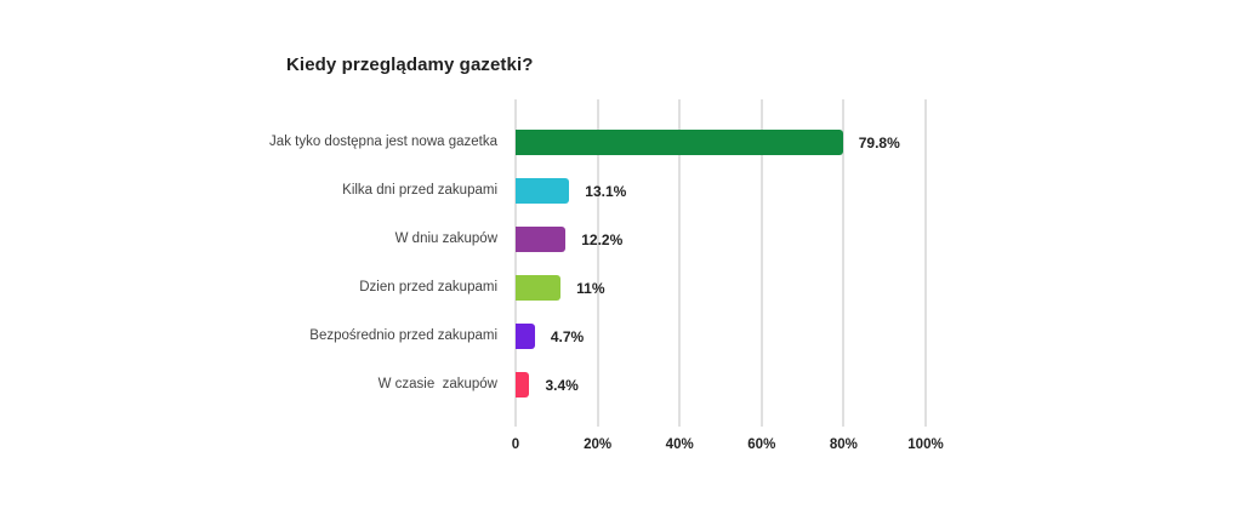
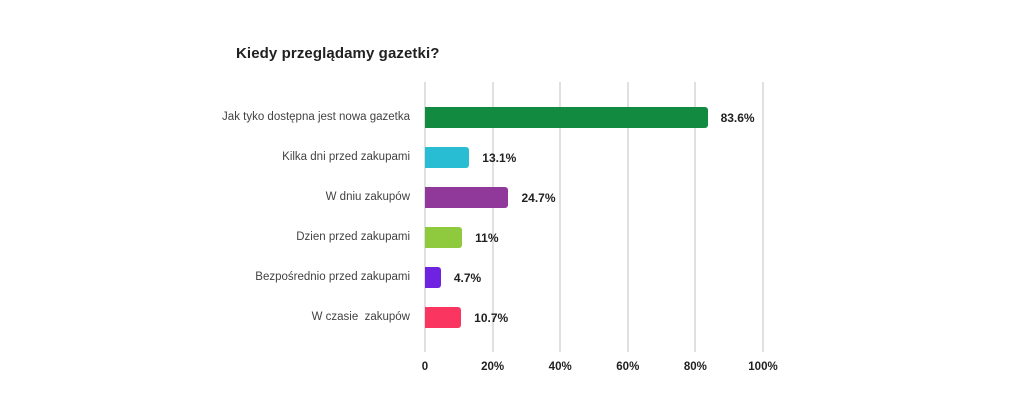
Jak tyko dostępna jest nowa gazetka: 79.8% -> 83.6%
W dniu zakupów: 12.2% -> 24.7%
W czasie zakupów: 3.4% -> 10.7%
